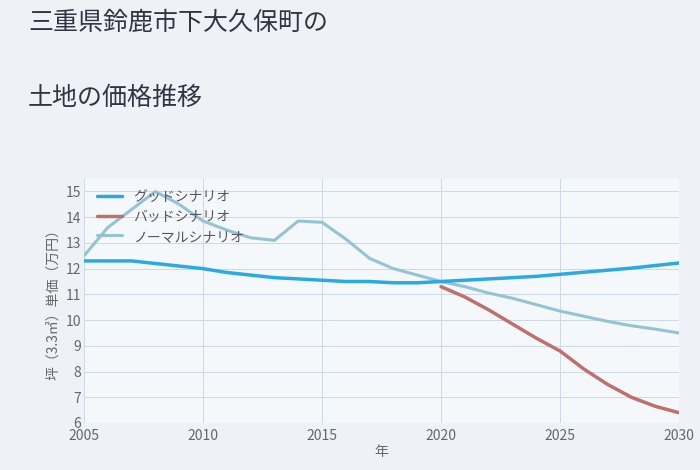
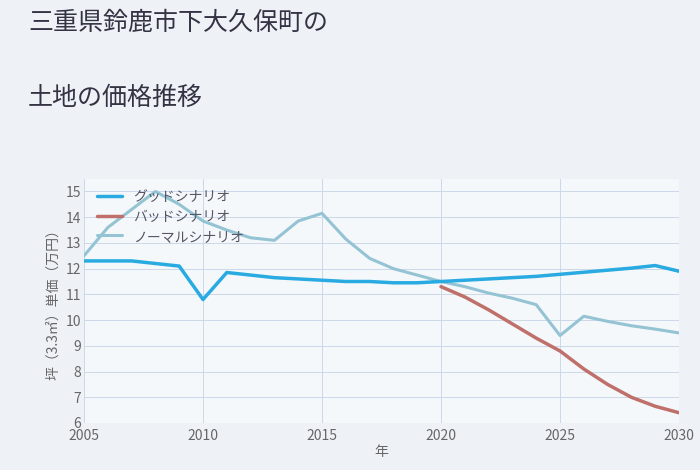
グッドシナリオ/2010: 12.00 -> 10.80
ノーマルシナリオ/2015: 13.80 -> 14.15
ノーマルシナリオ/2025: 10.35 -> 9.40
グッドシナリオ/2030: 12.22 -> 11.90
